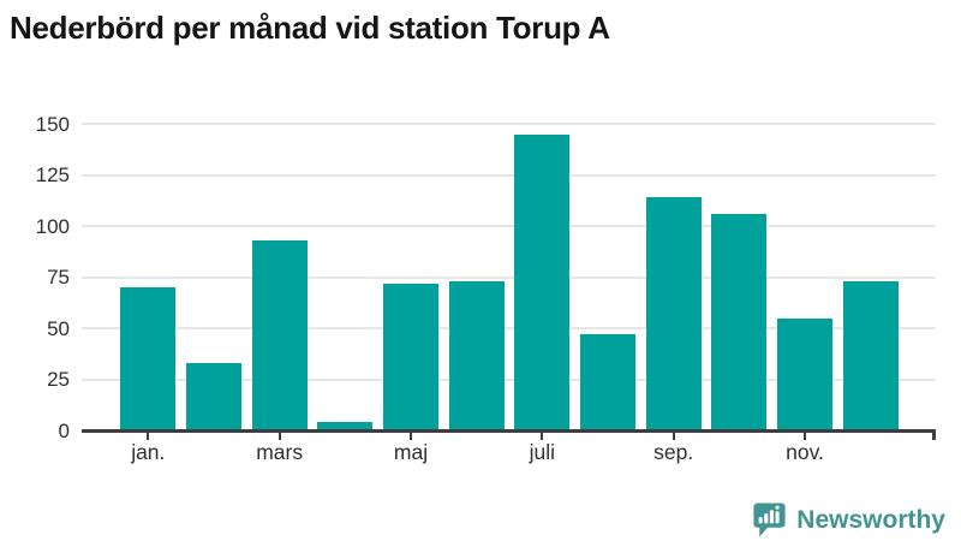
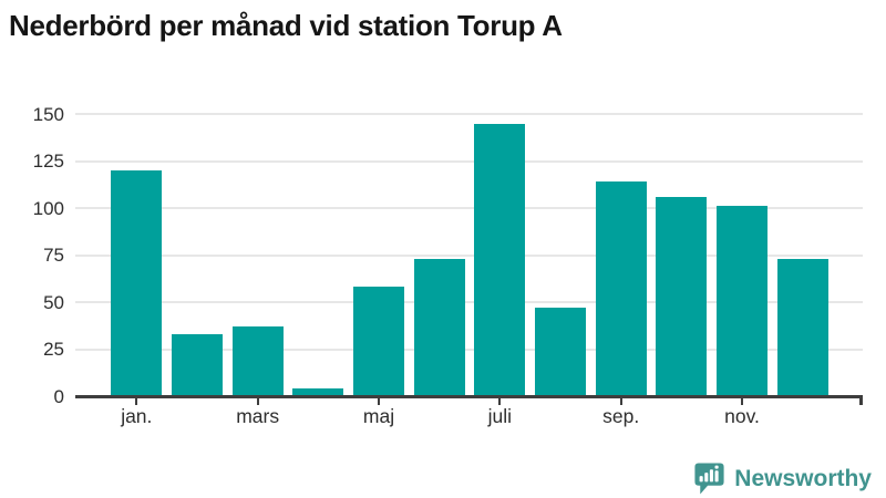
jan.: 70 -> 120
mars: 93 -> 37
maj: 72 -> 58
nov.: 55 -> 101
